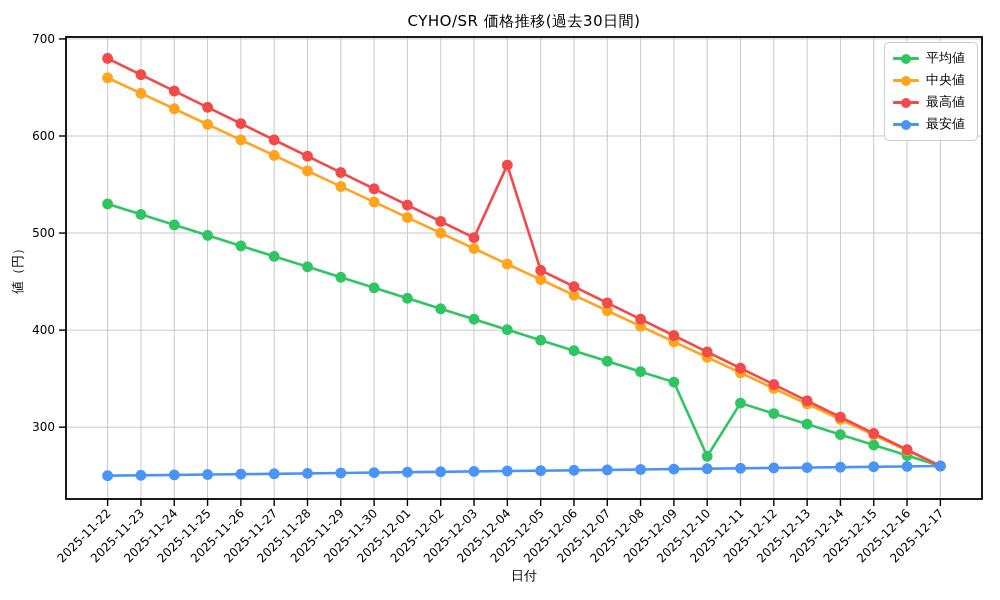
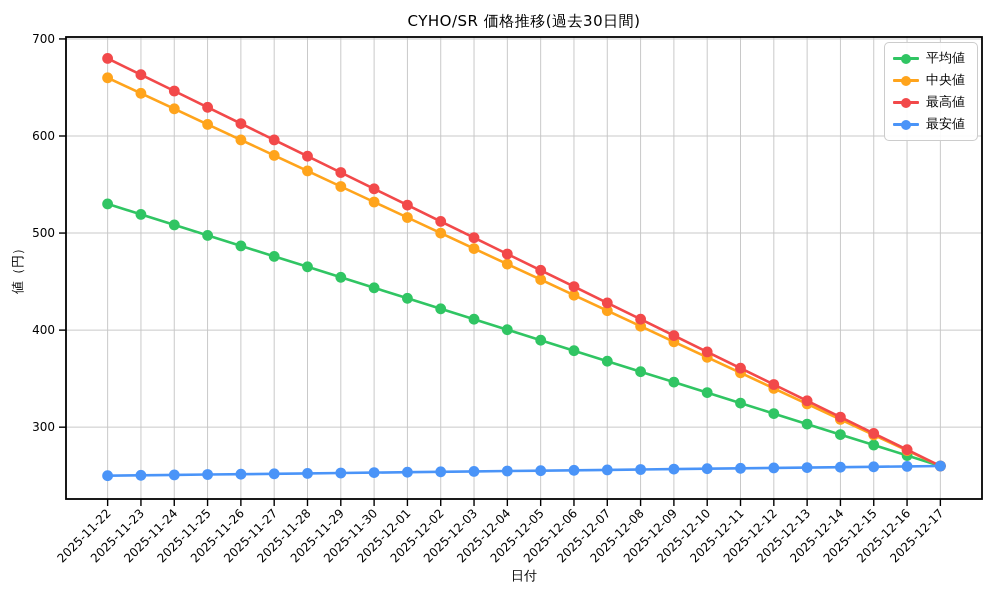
最高値/2025-12-04: 570 -> 480
平均値/2025-12-10: 270 -> 340
